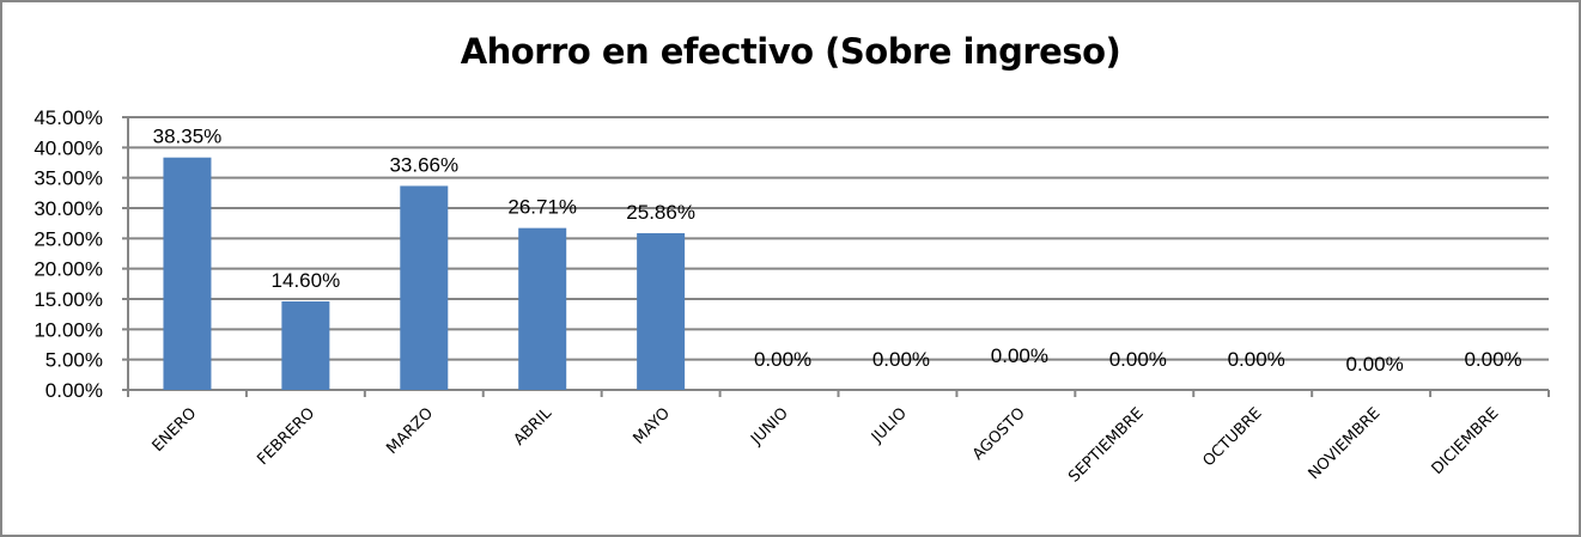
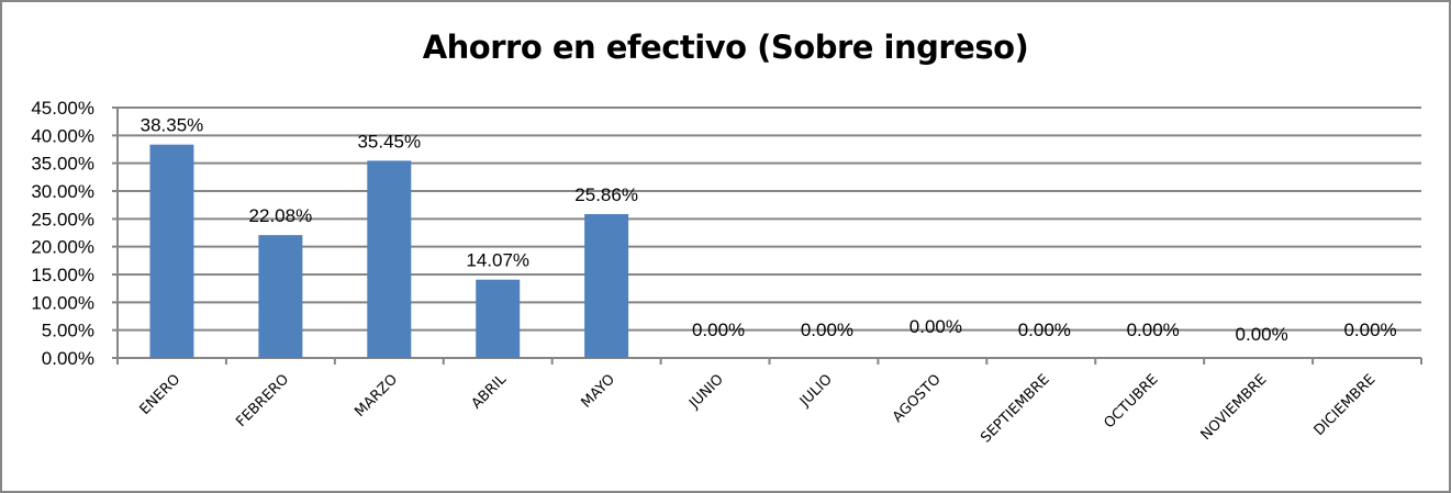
FEBRERO: 14.60% -> 22.08%
MARZO: 33.66% -> 35.45%
ABRIL: 26.71% -> 14.07%
